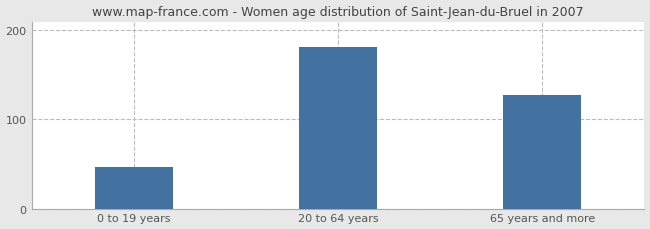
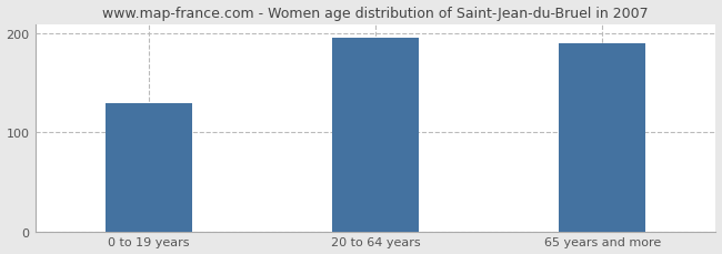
0 to 19 years: 47 -> 130
20 to 64 years: 181 -> 196
65 years and more: 127 -> 190
